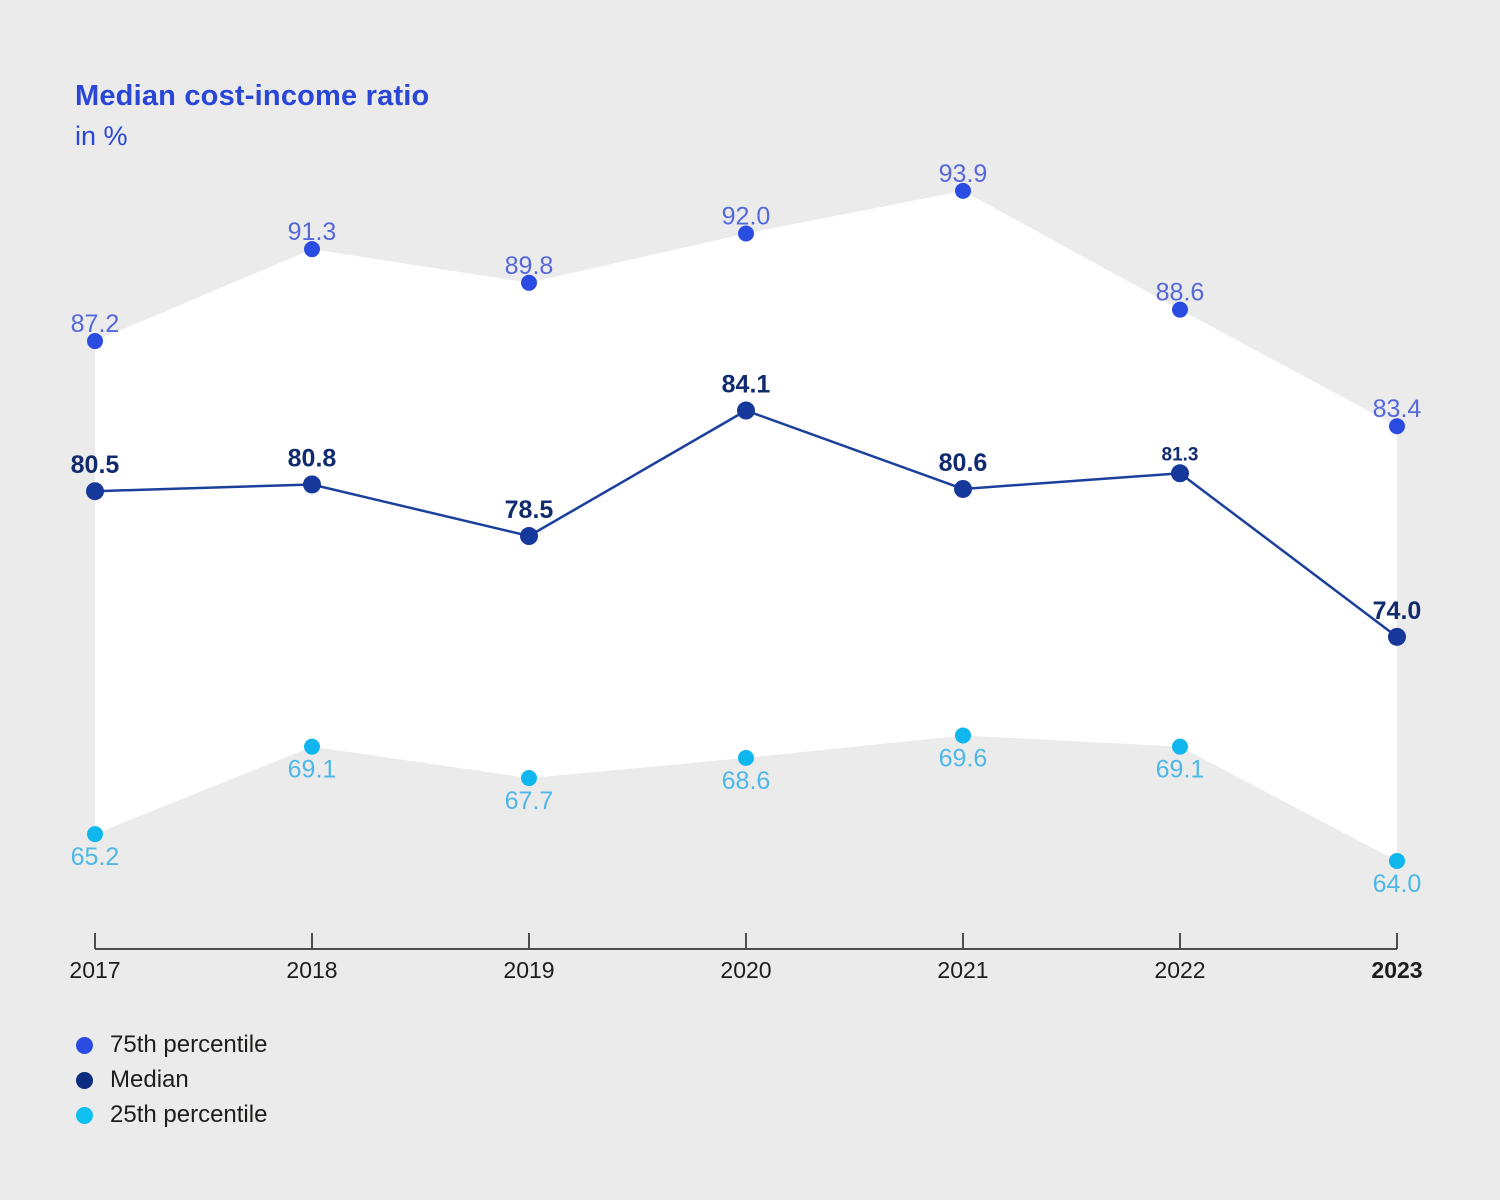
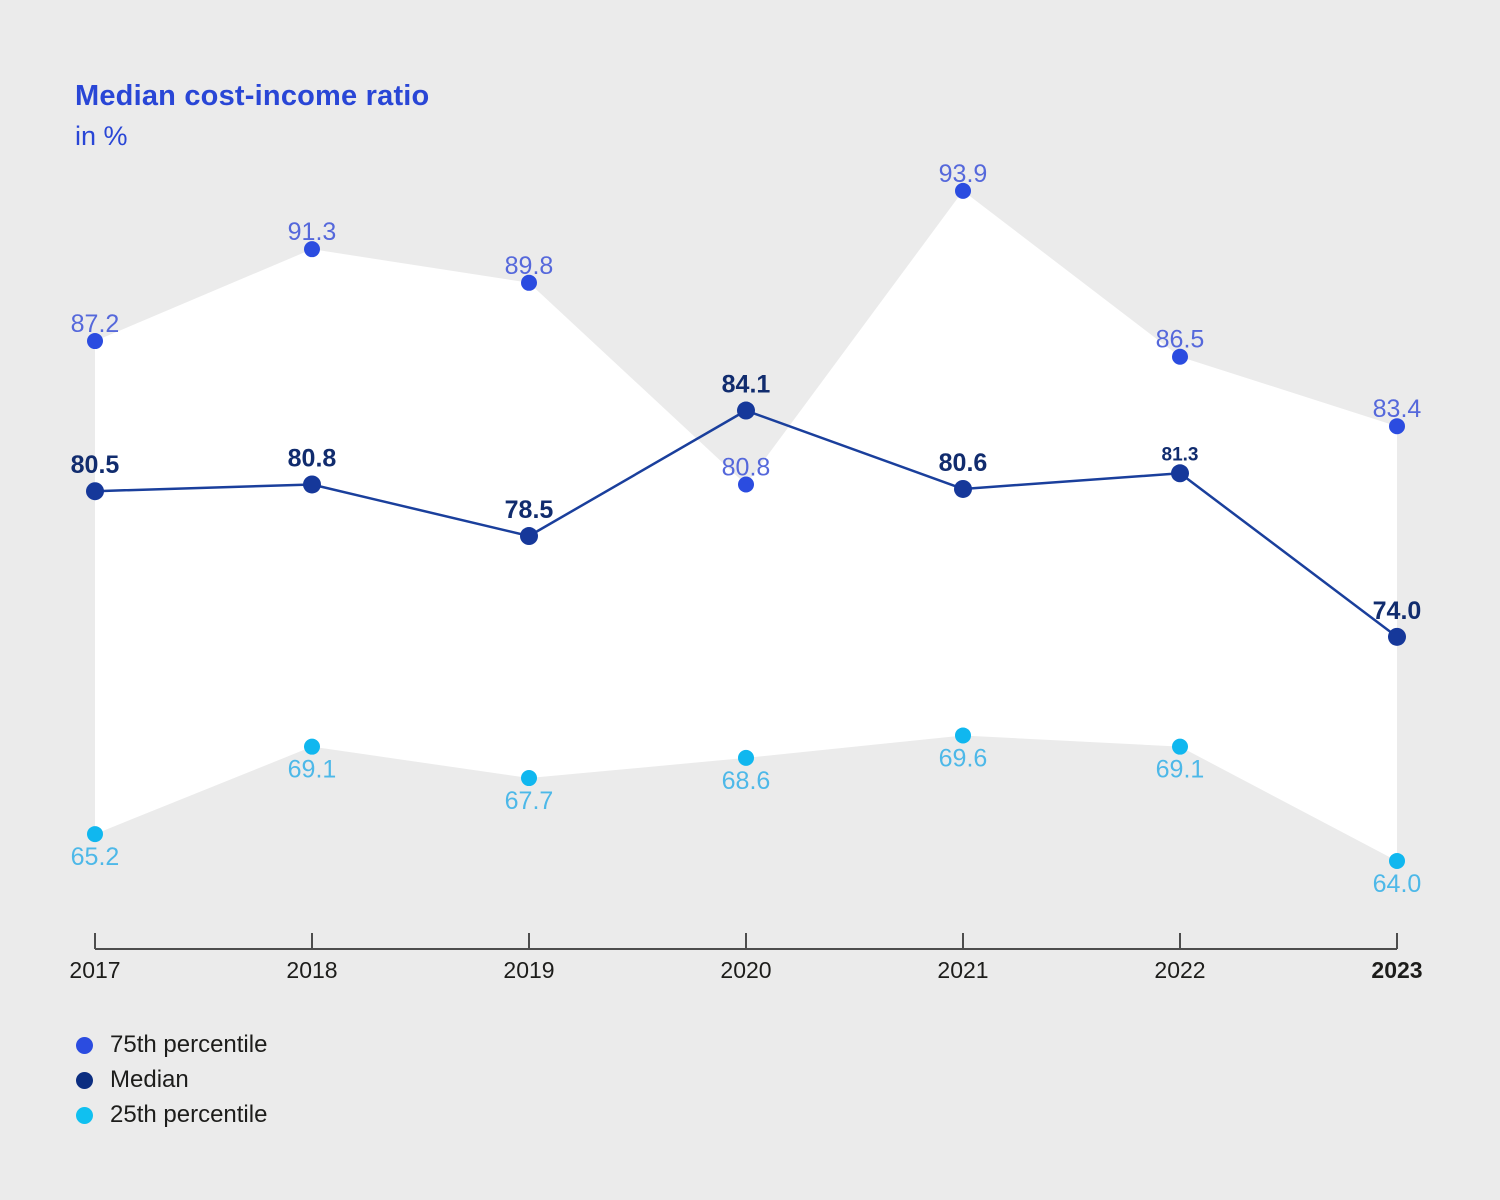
75th percentile/2020: 92.0 -> 80.8
75th percentile/2022: 88.6 -> 86.5
